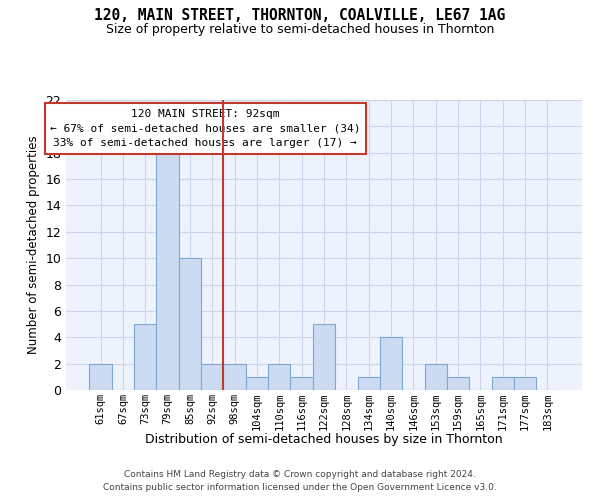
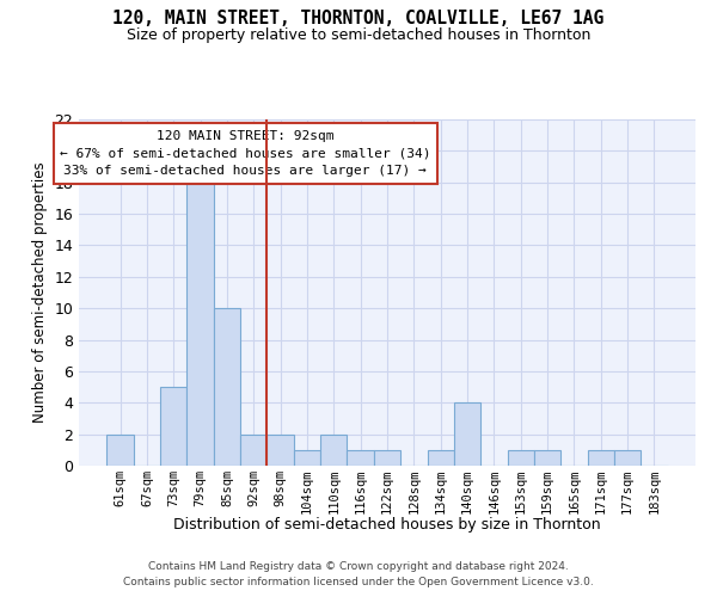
122sqm: 5 -> 1
153sqm: 2 -> 1
